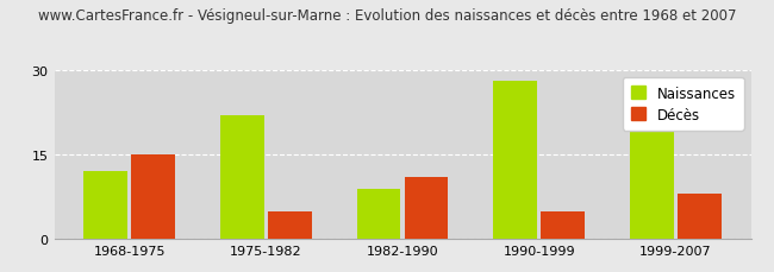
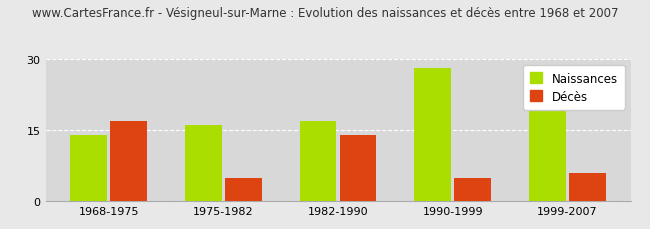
Naissances/1968-1975: 12 -> 14
Décès/1968-1975: 15 -> 17
Naissances/1975-1982: 22 -> 16
Naissances/1982-1990: 9 -> 17
Décès/1982-1990: 11 -> 14
Décès/1999-2007: 8 -> 6
